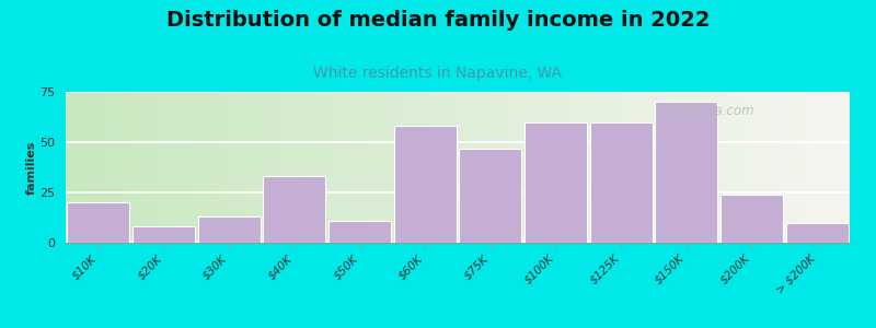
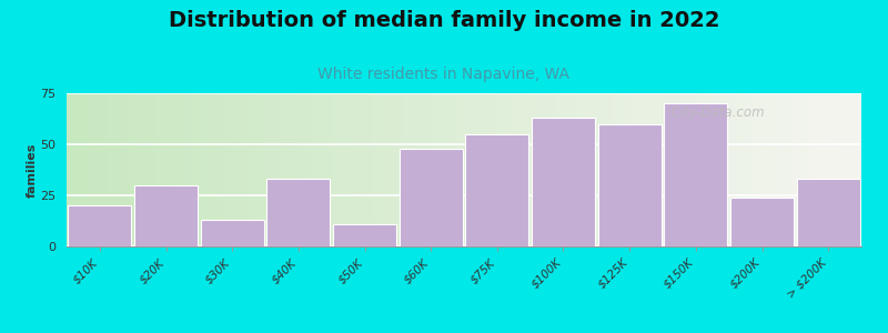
$20K: 8 -> 30
$60K: 58 -> 48
$75K: 47 -> 55
$100K: 60 -> 63
> $200K: 10 -> 33
